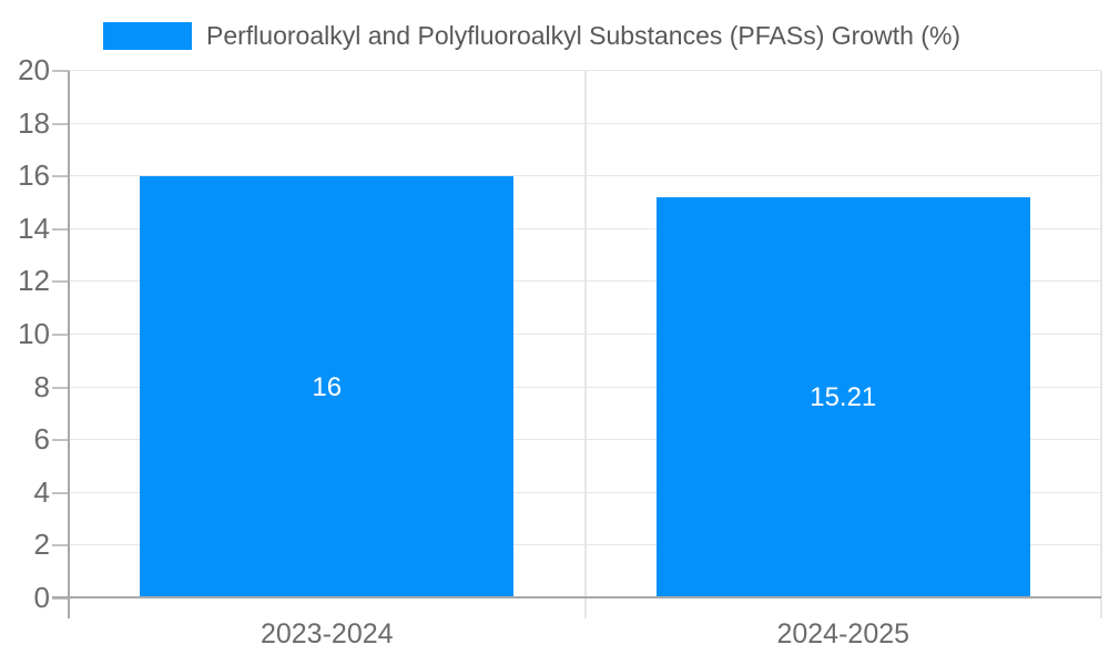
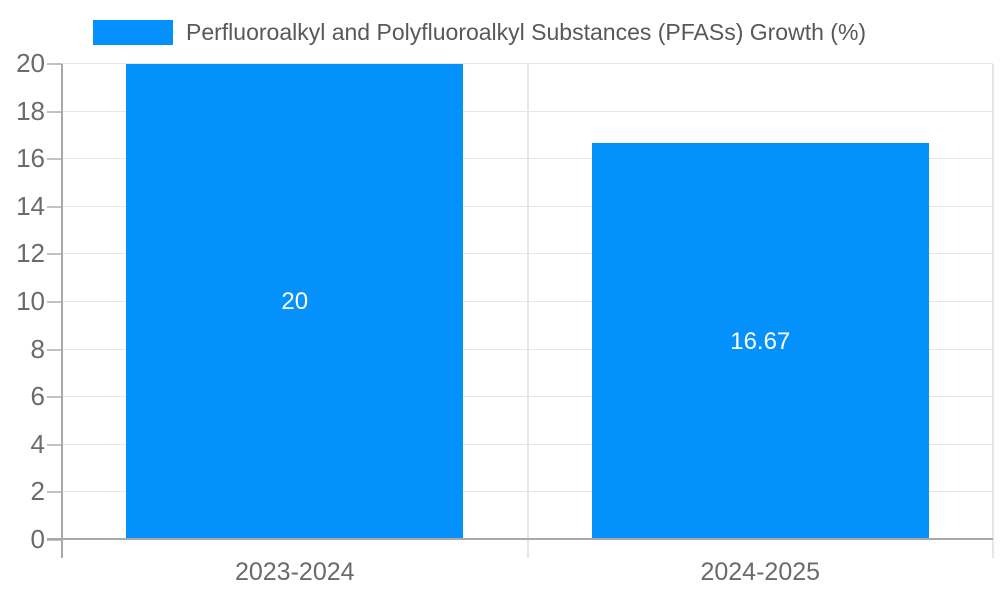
2023-2024: 16 -> 20
2024-2025: 15.21 -> 16.67
